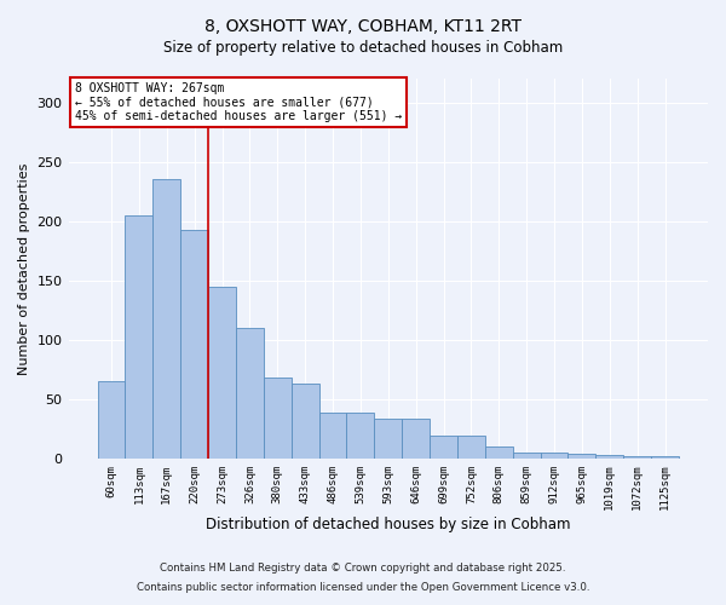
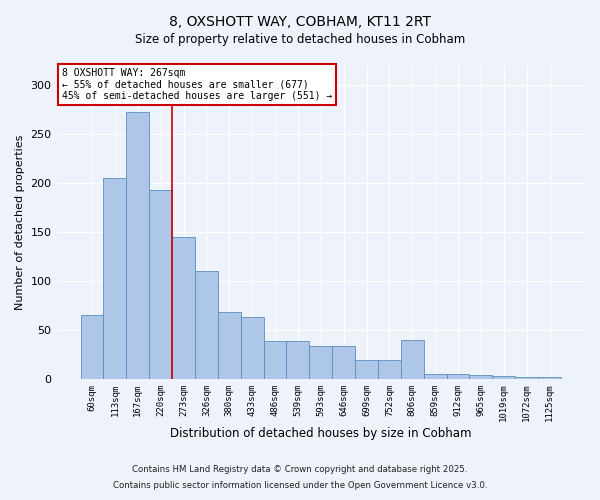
167sqm: 235 -> 272
806sqm: 10 -> 40
